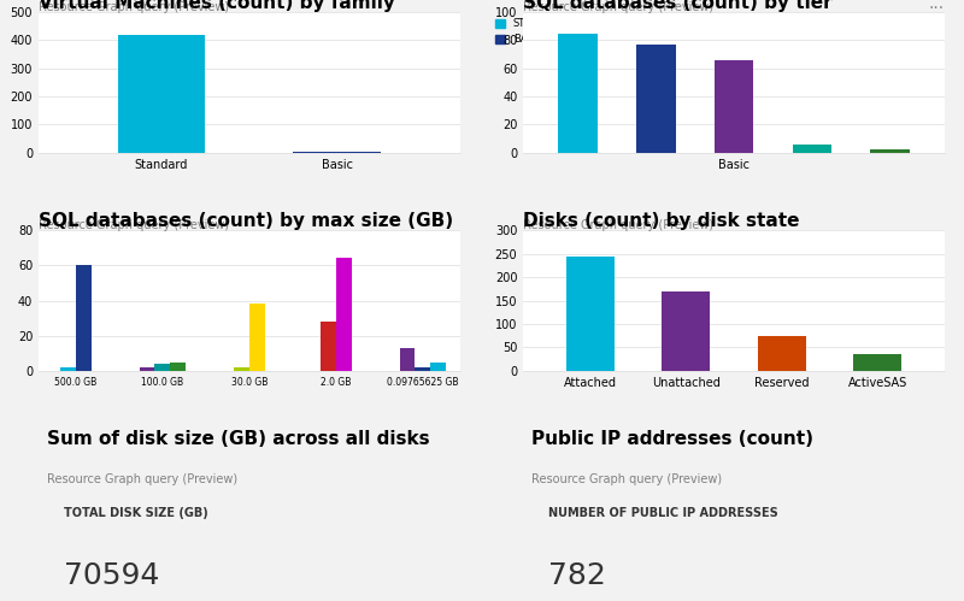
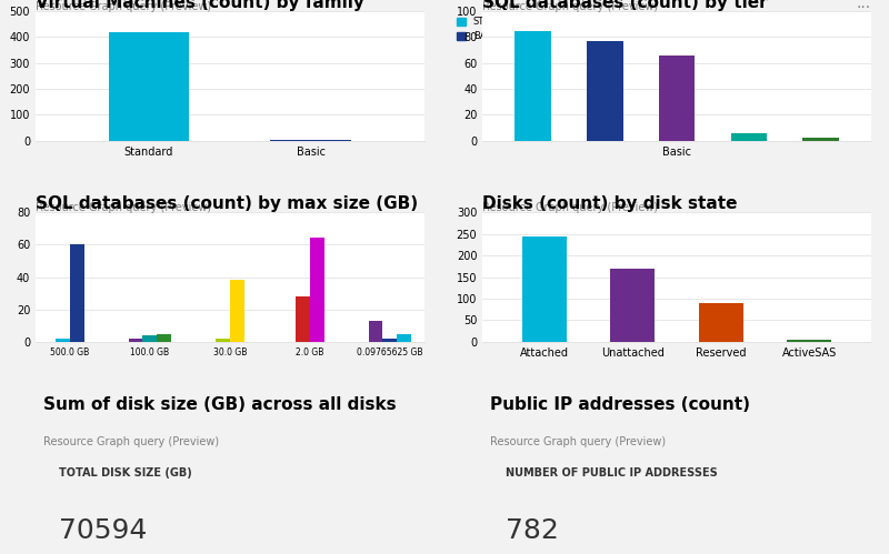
Reserved: 75 -> 90
ActiveSAS: 35 -> 5
